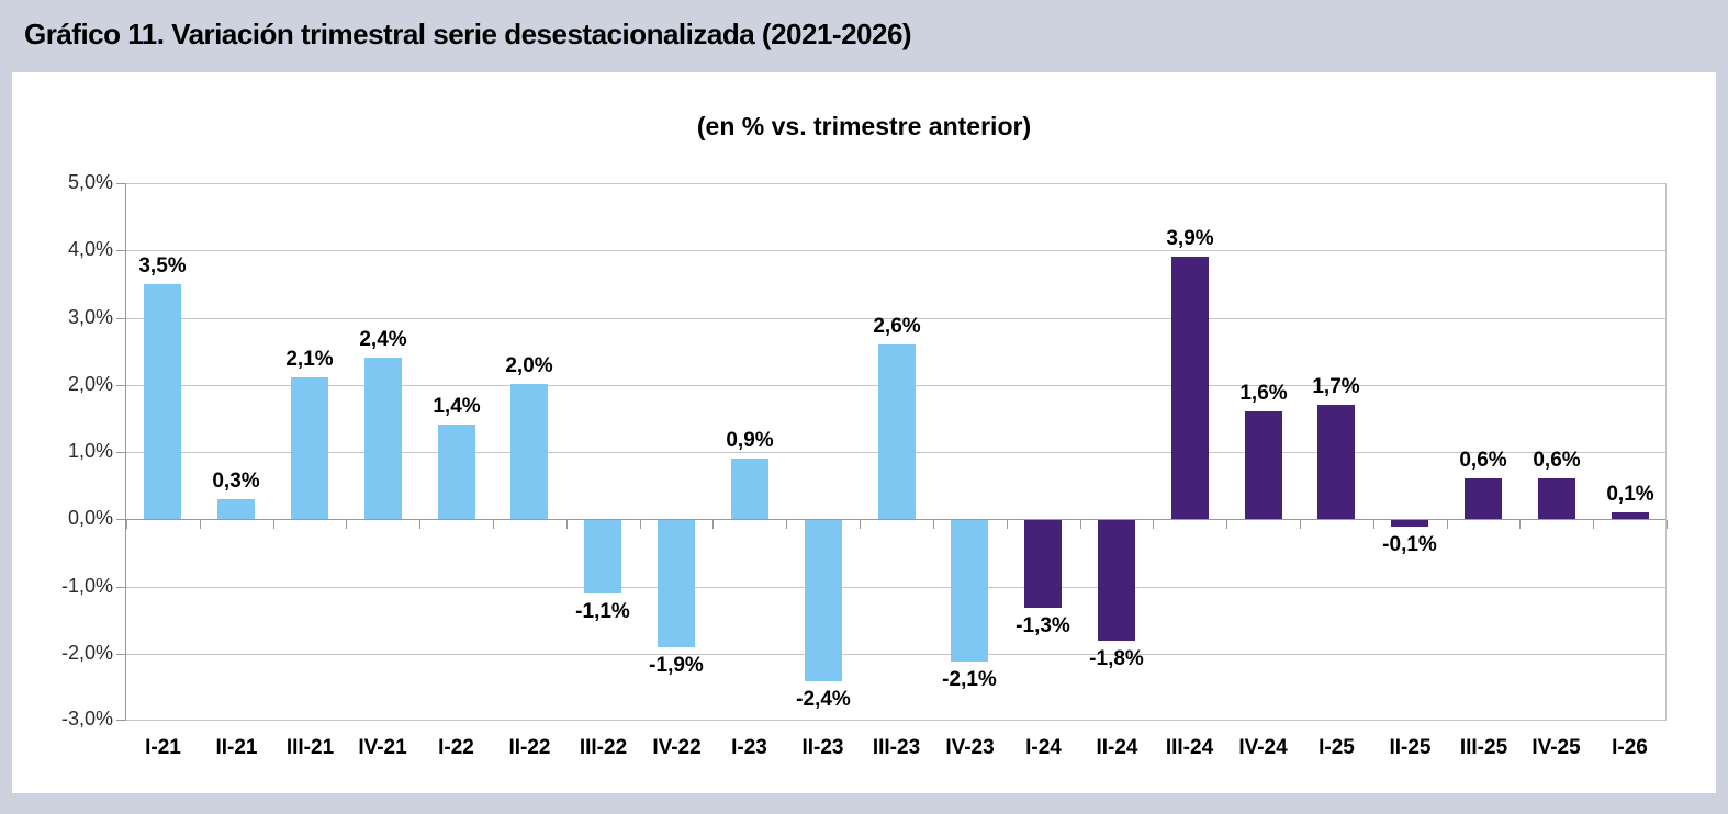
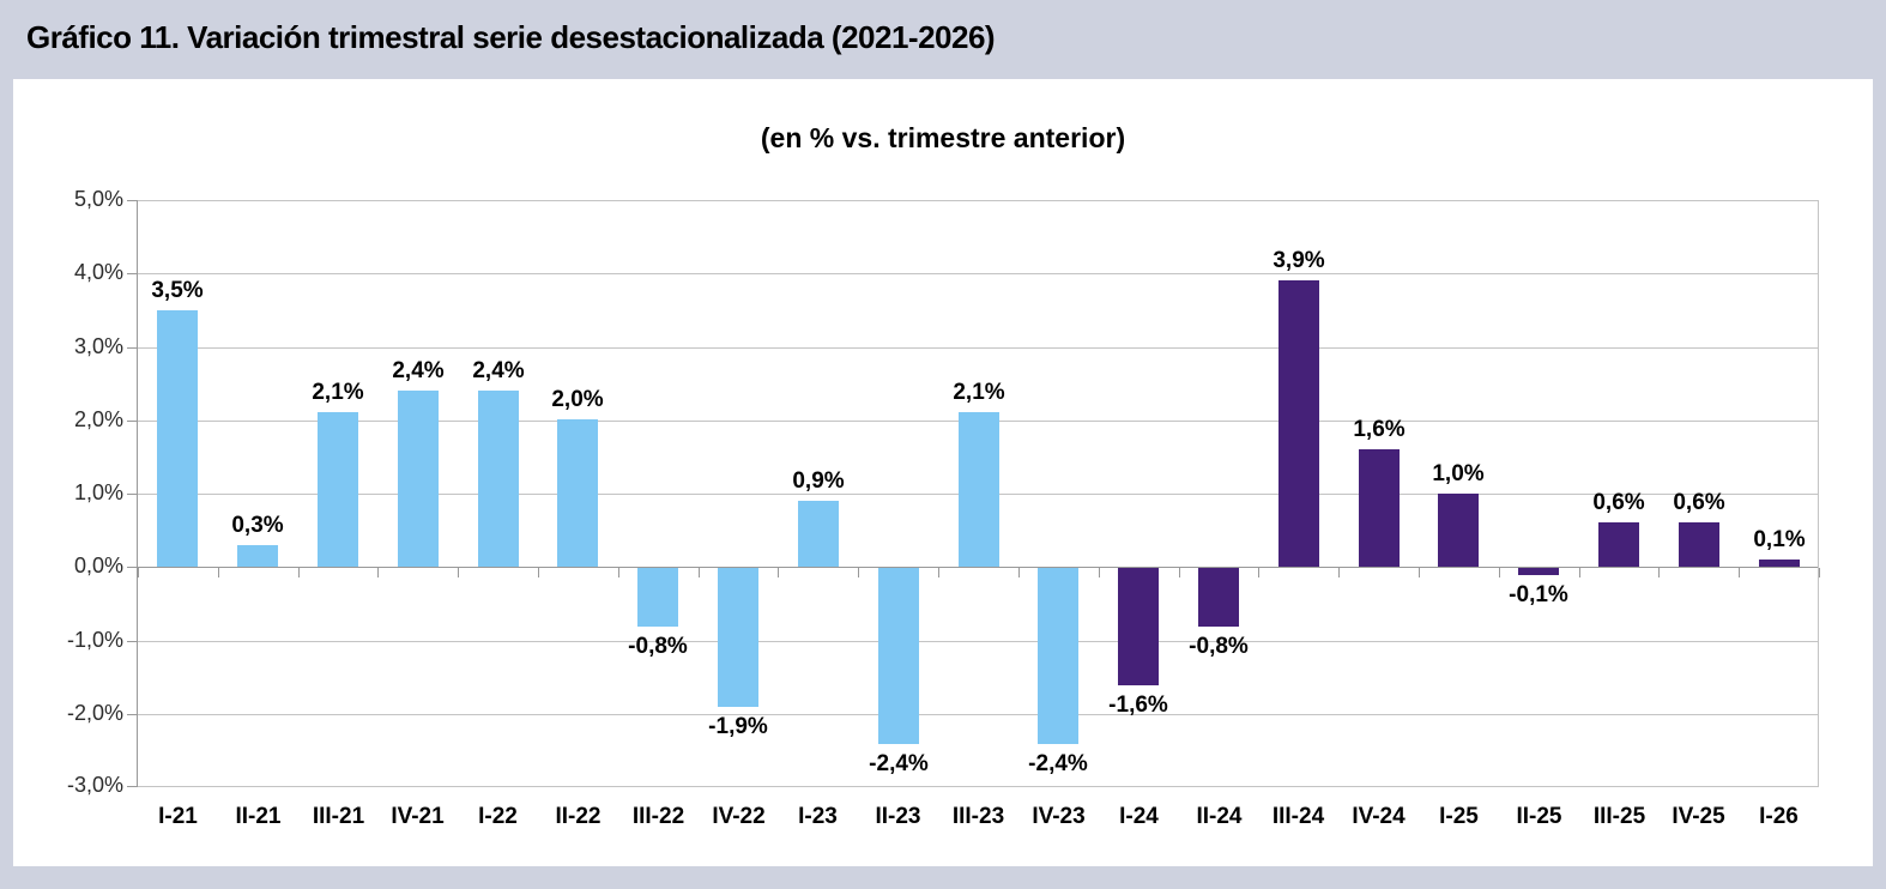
I-22: 1,4% -> 2,4%
III-22: -1,1% -> -0,8%
III-23: 2,6% -> 2,1%
IV-23: -2,1% -> -2,4%
I-24: -1,3% -> -1,6%
II-24: -1,8% -> -0,8%
I-25: 1,7% -> 1,0%
